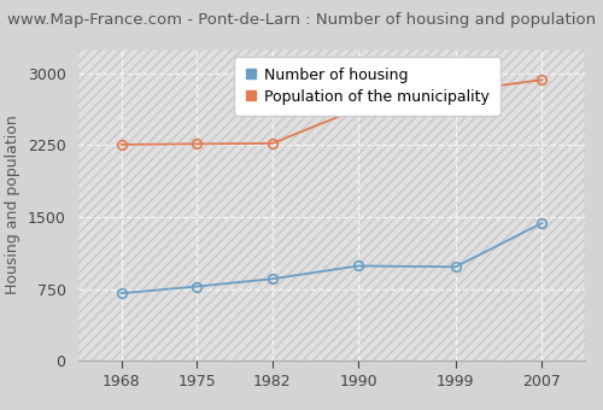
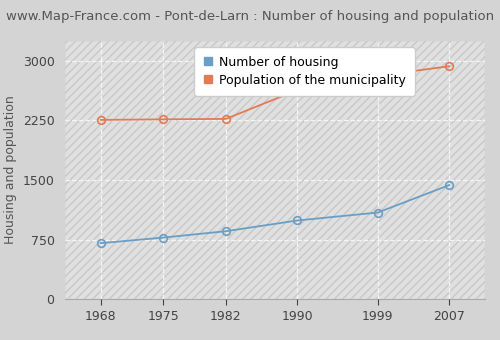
Number of housing/1999: 980 -> 1090
